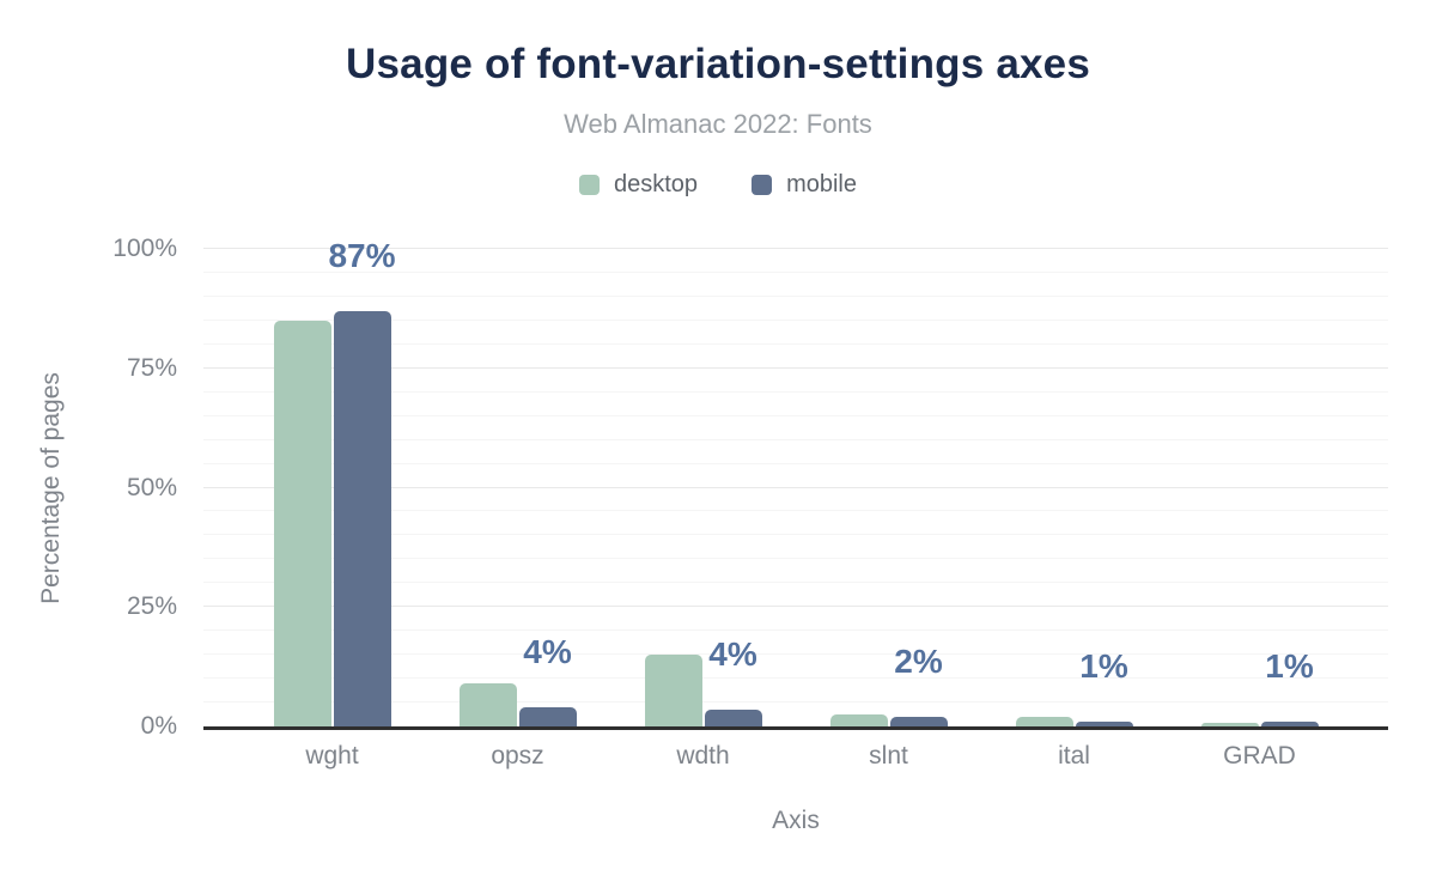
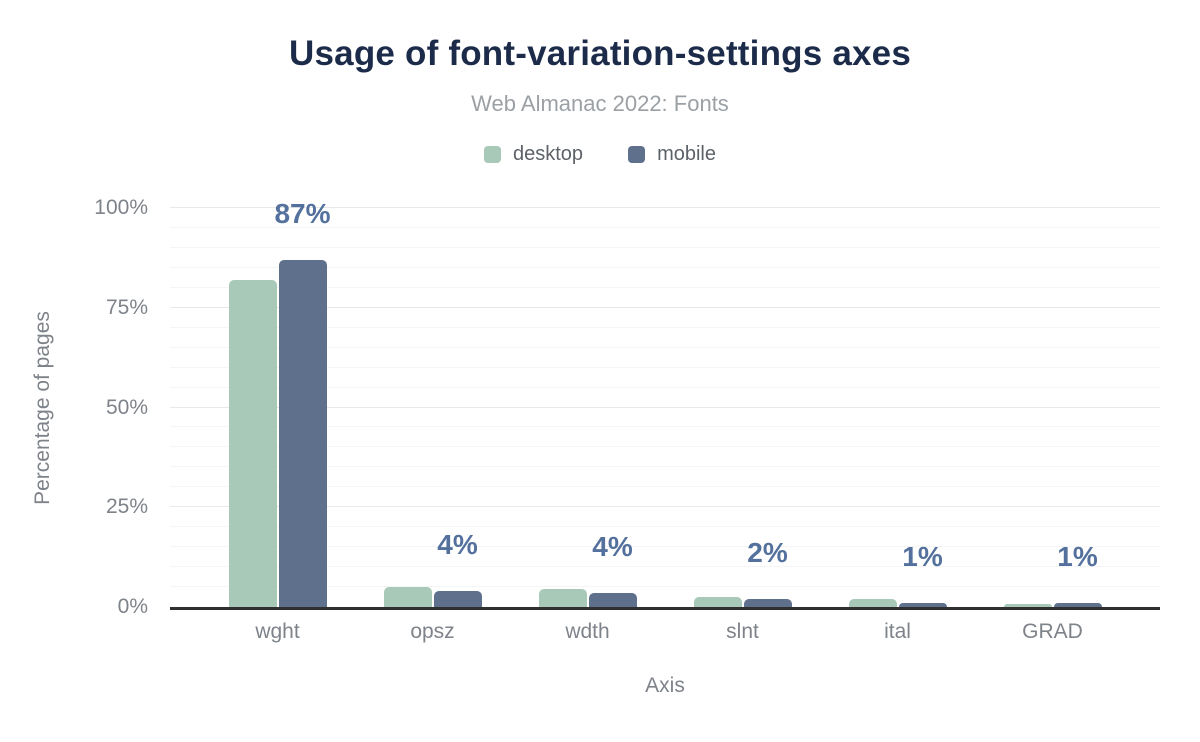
desktop/wght: 85% -> 82%
desktop/opsz: 9% -> 5%
desktop/wdth: 15% -> 5%
